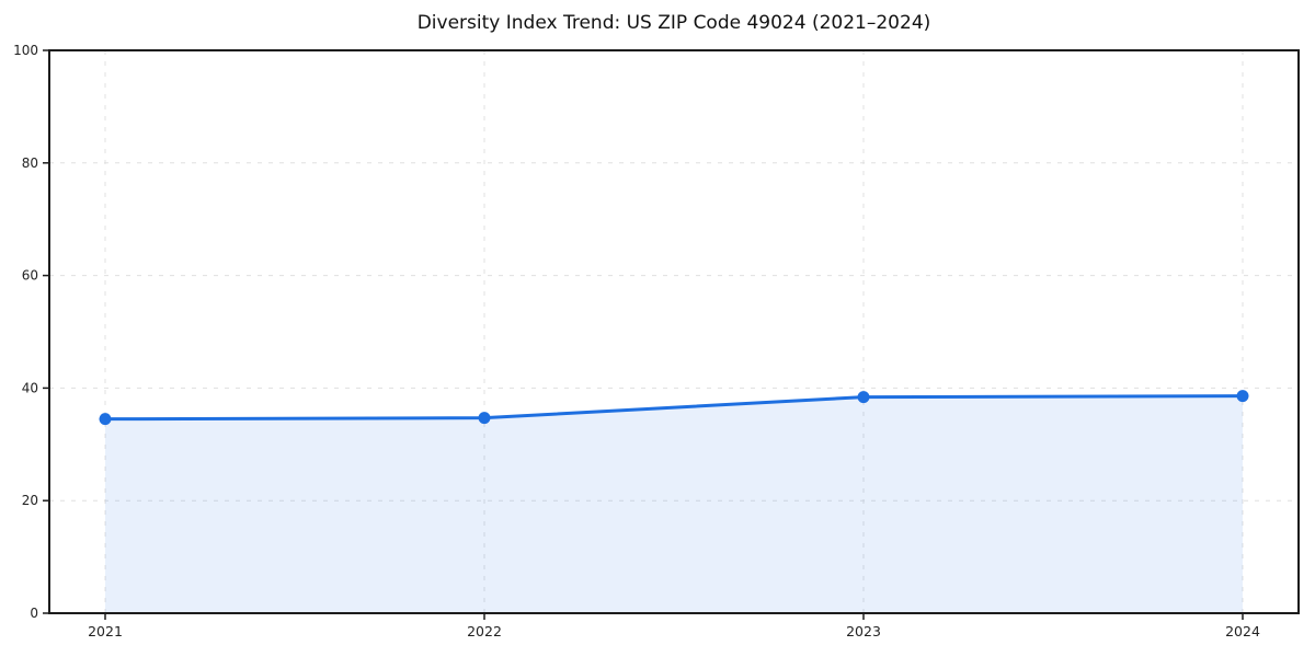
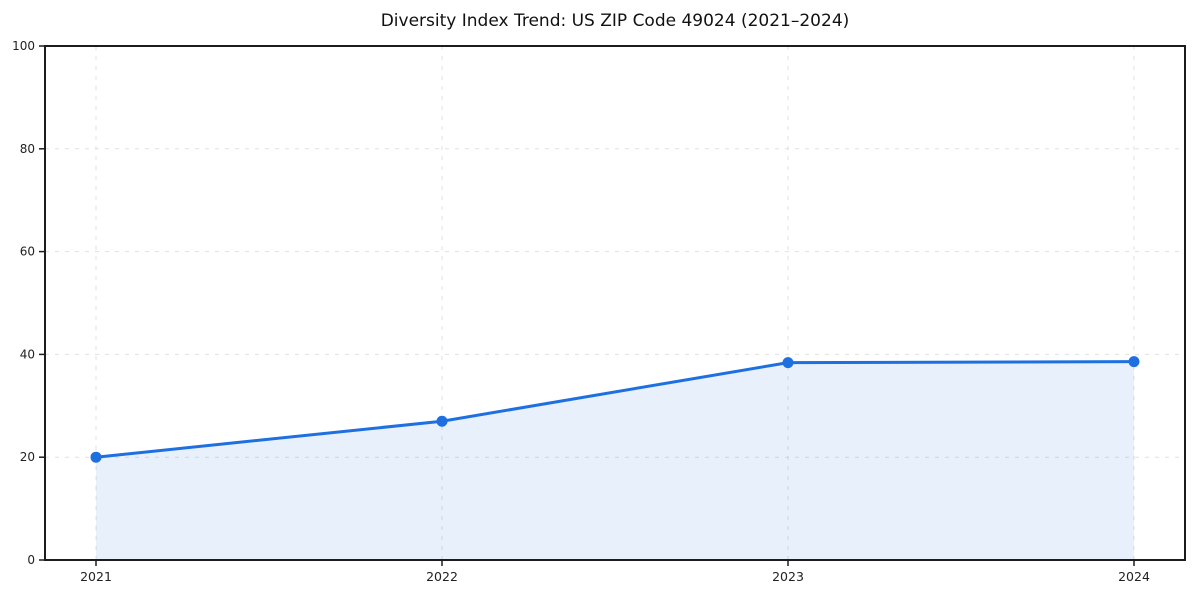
2021: 34 -> 20
2022: 35 -> 27
